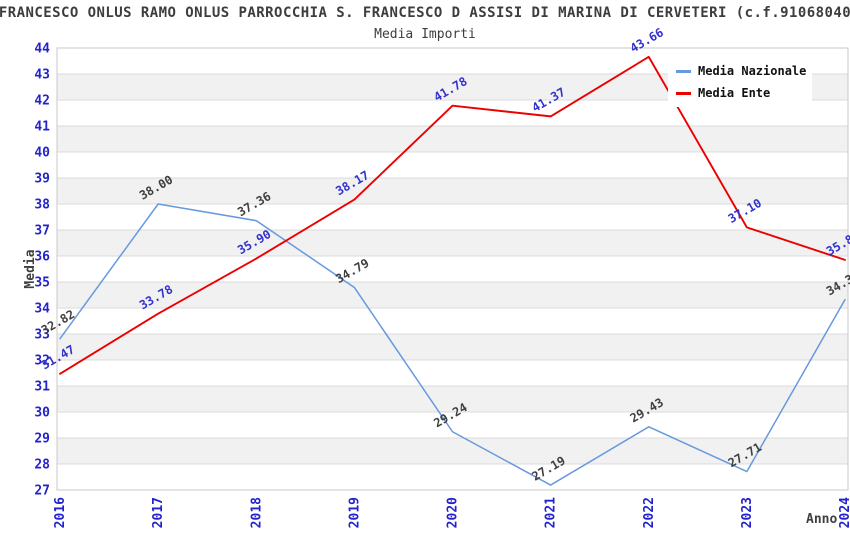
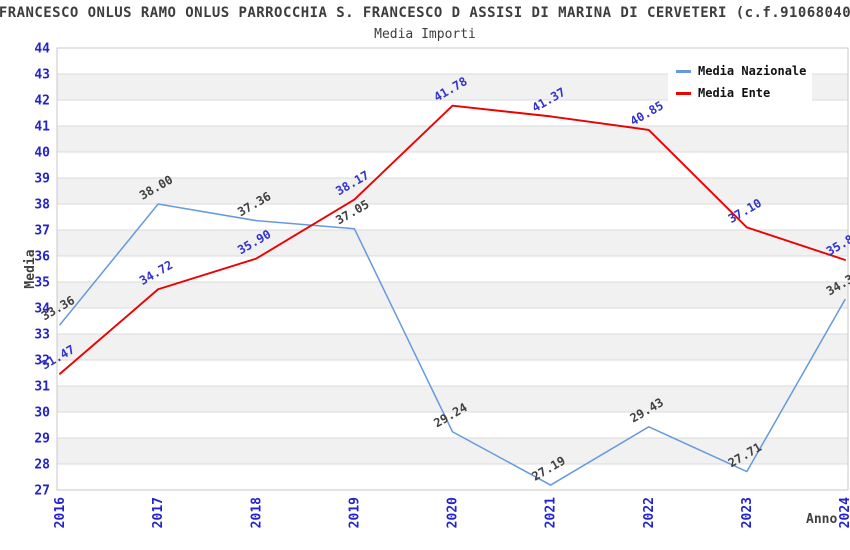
Media Nazionale/2016: 32.82 -> 33.36
Media Ente/2017: 33.78 -> 34.72
Media Nazionale/2019: 34.79 -> 37.05
Media Ente/2022: 43.66 -> 40.85
